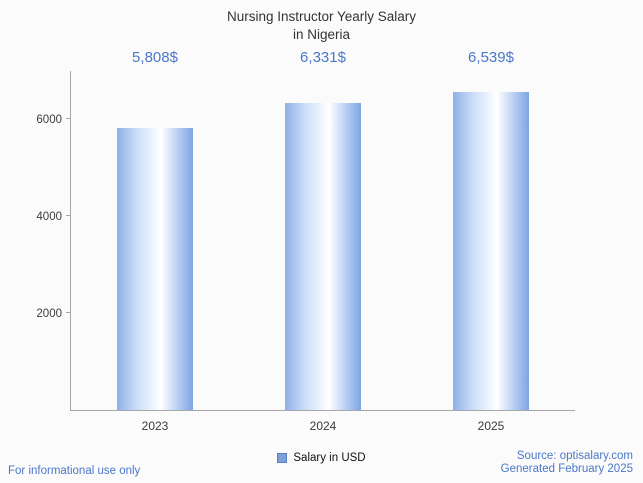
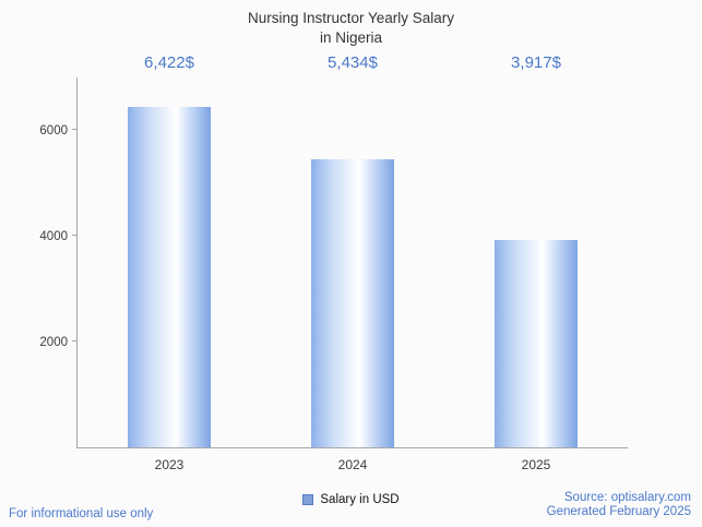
2023: 5,808 -> 6,422
2024: 6,331 -> 5,434
2025: 6,539 -> 3,917
